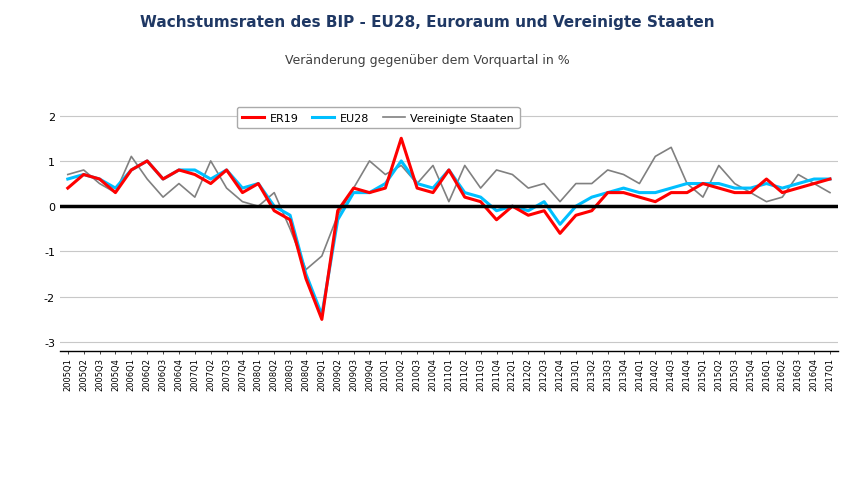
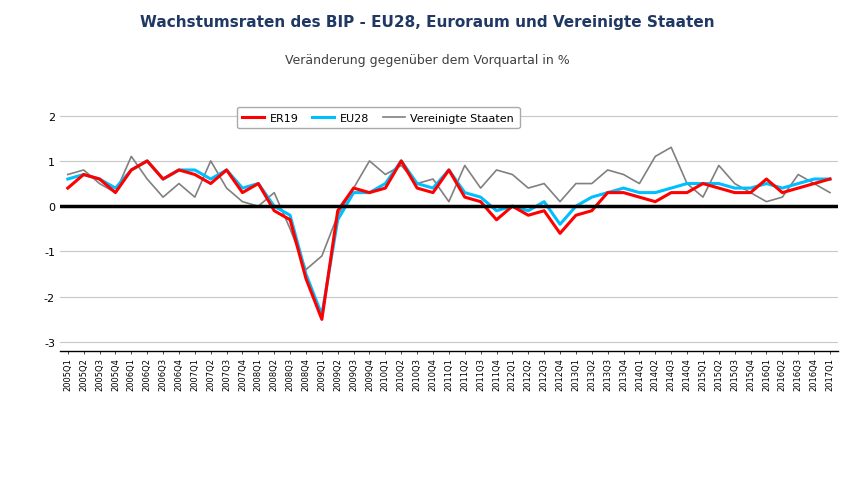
ER19/2010Q2: 1.5 -> 1.0
Vereinigte Staaten/2010Q4: 0.9 -> 0.6
